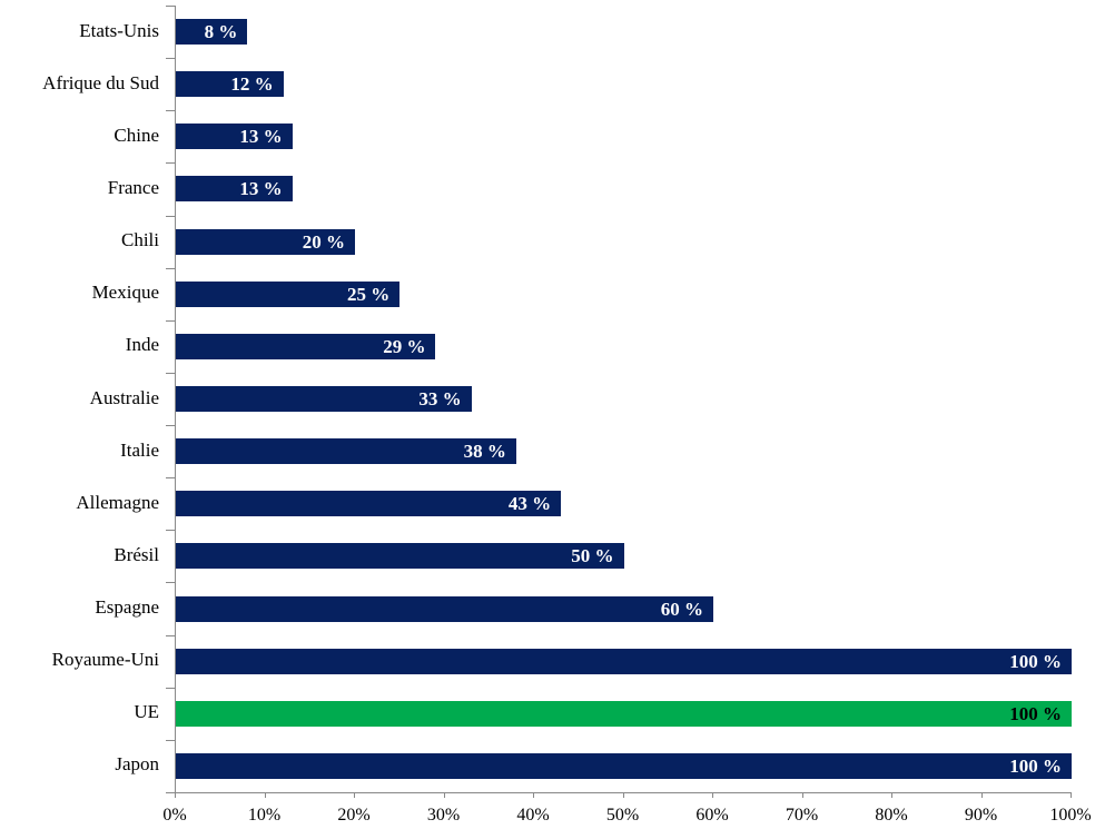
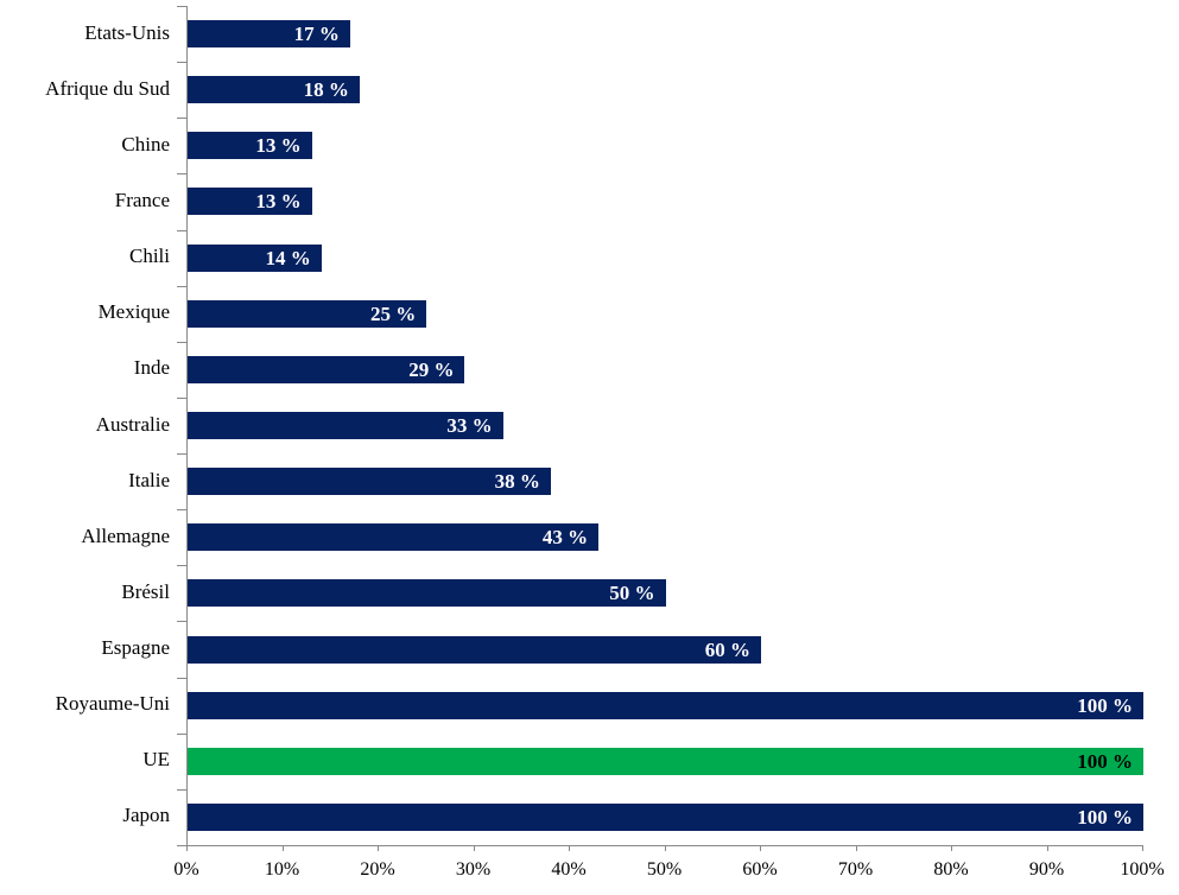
Etats-Unis: 8 -> 17
Afrique du Sud: 12 -> 18
Chili: 20 -> 14
